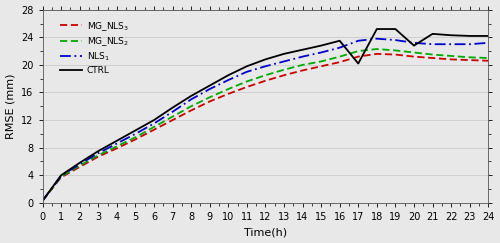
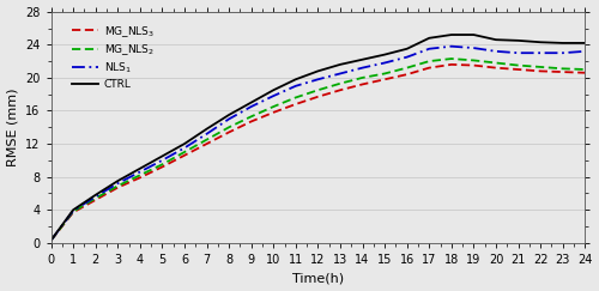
CTRL/17: 20.2 -> 24.8
CTRL/20: 22.8 -> 24.6
